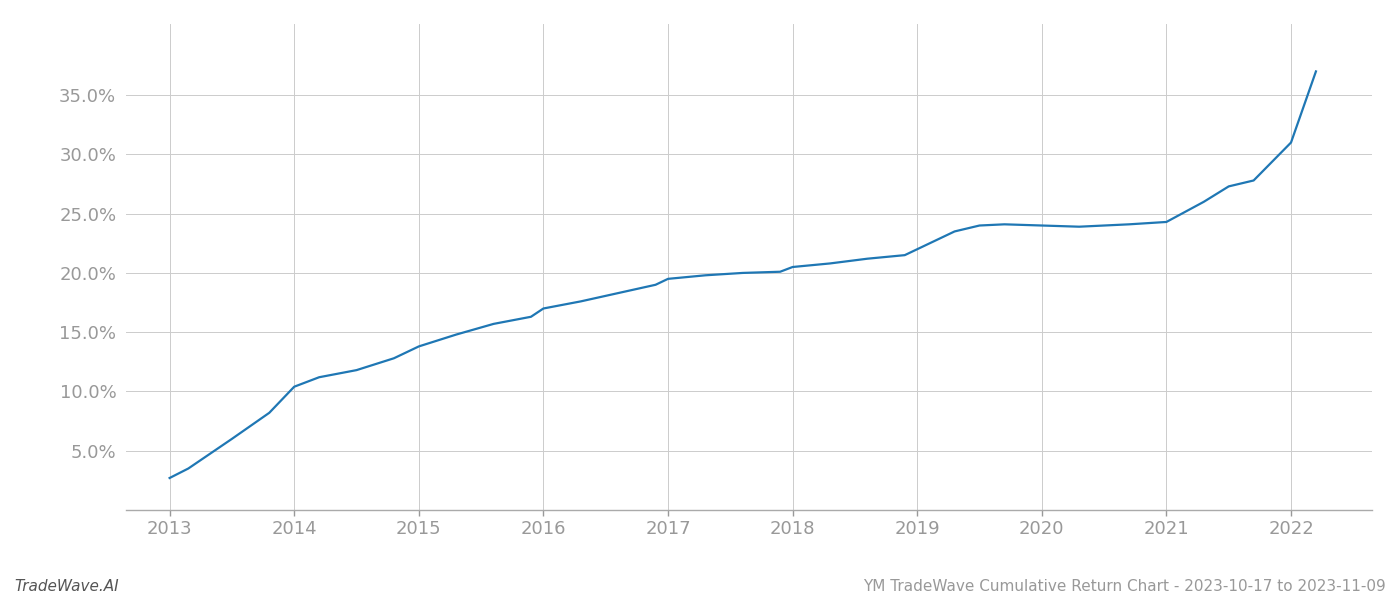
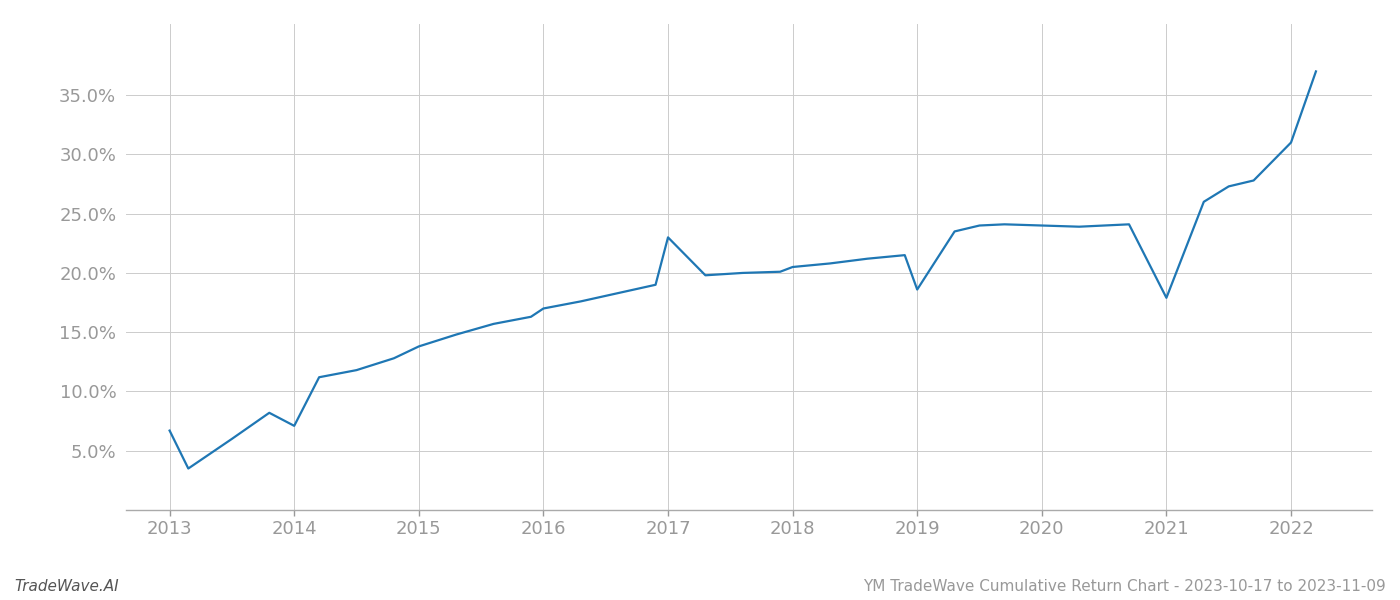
2013: 2.7% -> 6.7%
2014: 10.4% -> 7.1%
2017: 19.5% -> 23.0%
2019: 22.0% -> 18.6%
2021: 24.3% -> 17.9%
